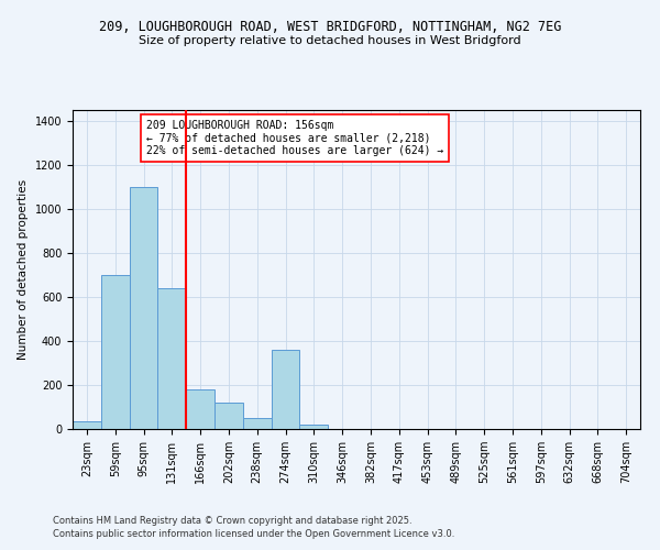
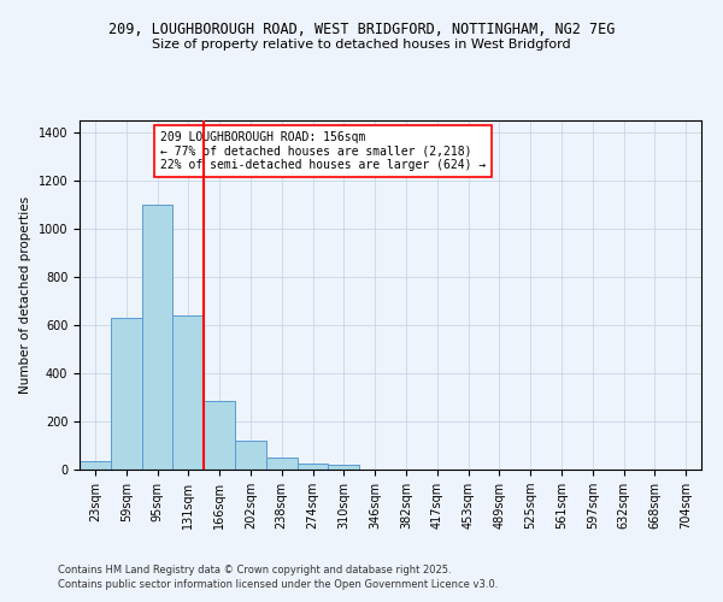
59sqm: 700 -> 630
166sqm: 180 -> 280
274sqm: 360 -> 20
